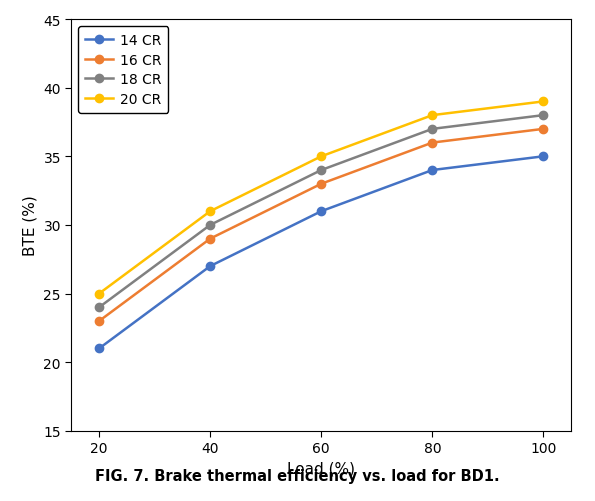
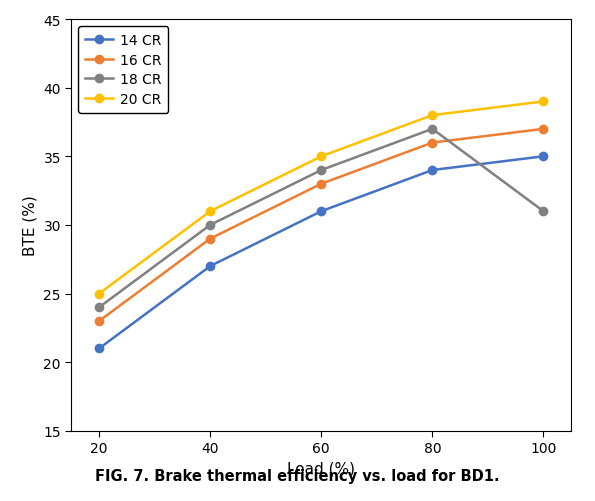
18 CR/100: 38 -> 31
